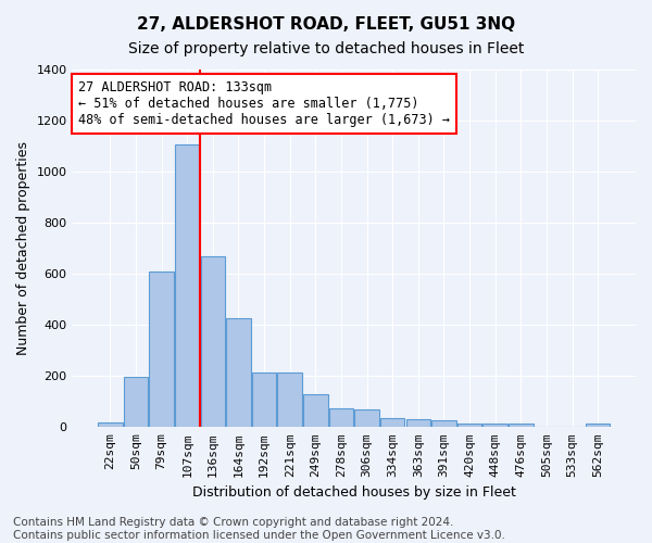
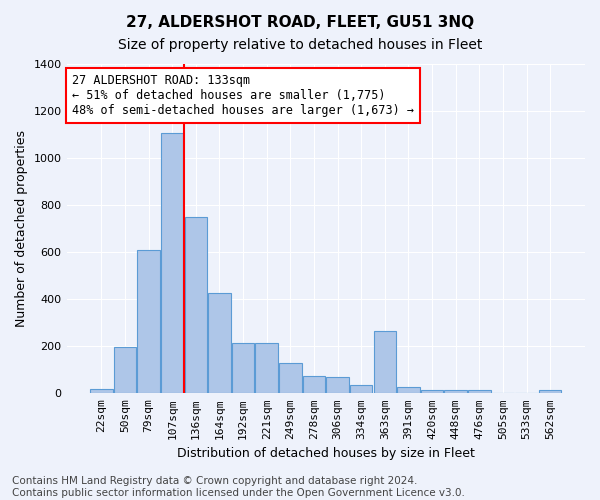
136sqm: 670 -> 750
363sqm: 30 -> 265
